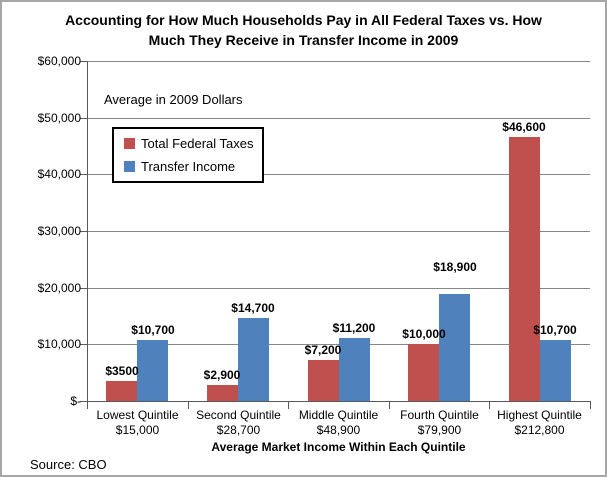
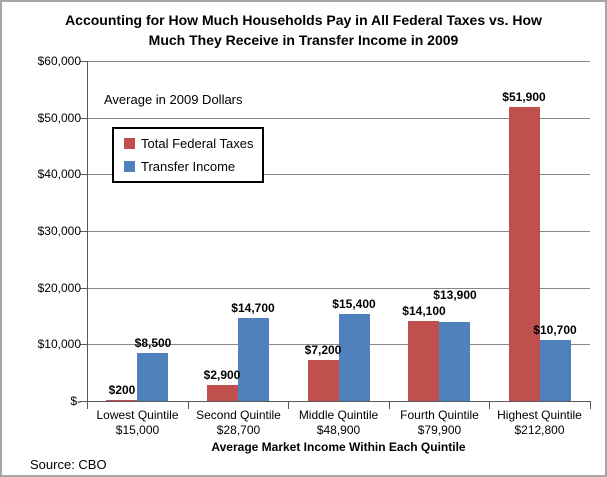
Total Federal Taxes/Lowest Quintile: $3500 -> $200
Transfer Income/Lowest Quintile: $10,700 -> $8,500
Transfer Income/Middle Quintile: $11,200 -> $15,400
Total Federal Taxes/Fourth Quintile: $10,000 -> $14,100
Transfer Income/Fourth Quintile: $18,900 -> $13,900
Total Federal Taxes/Highest Quintile: $46,600 -> $51,900
